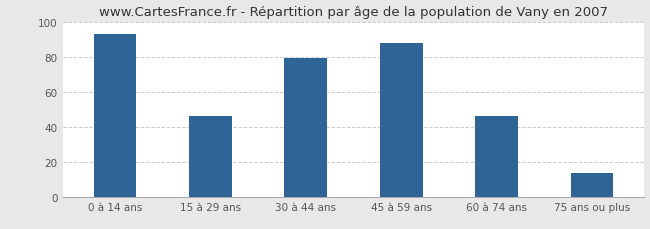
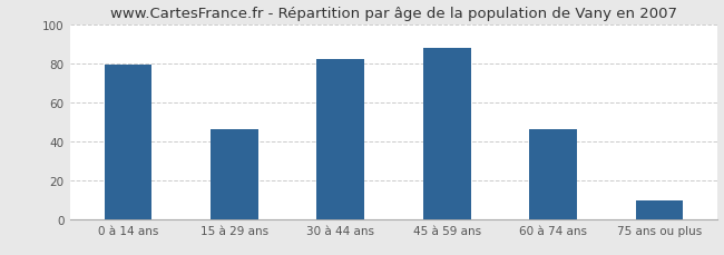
0 à 14 ans: 93 -> 79
30 à 44 ans: 79 -> 82
75 ans ou plus: 14 -> 10
